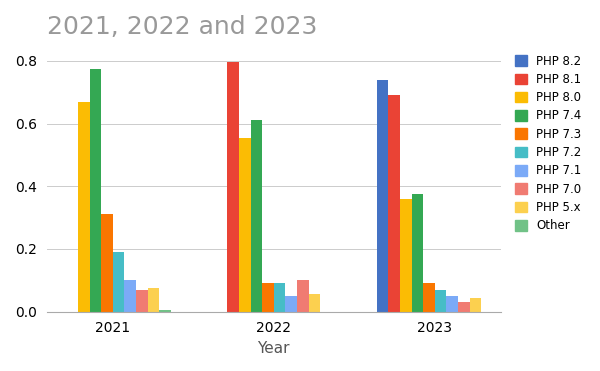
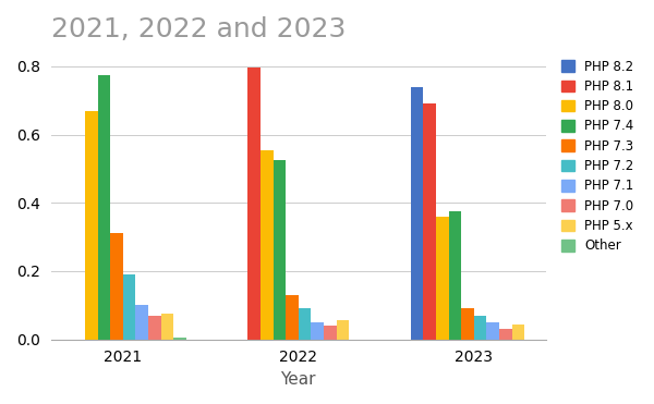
PHP 7.4/2022: 0.610 -> 0.525
PHP 7.3/2022: 0.09 -> 0.13
PHP 7.0/2022: 0.10 -> 0.04
